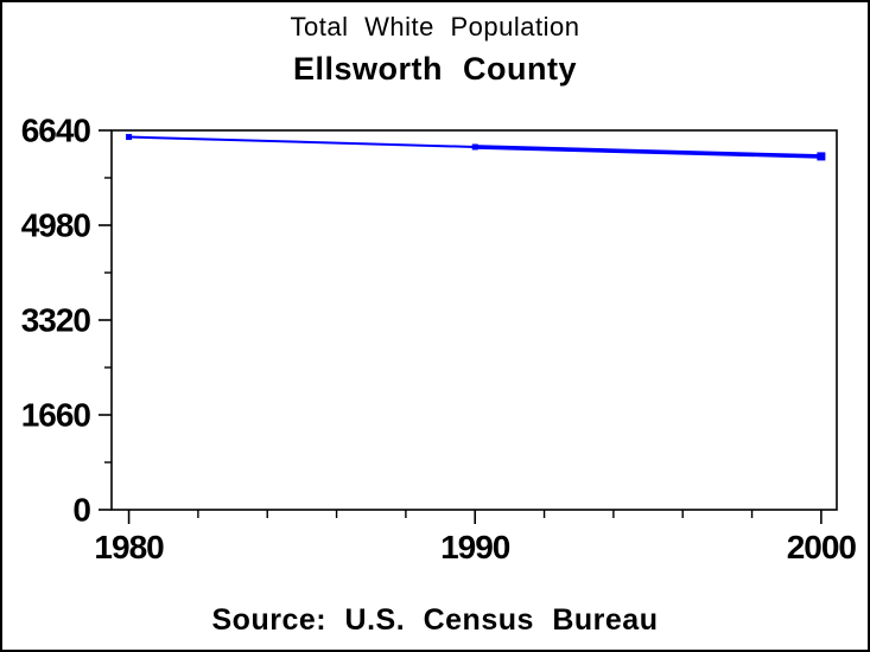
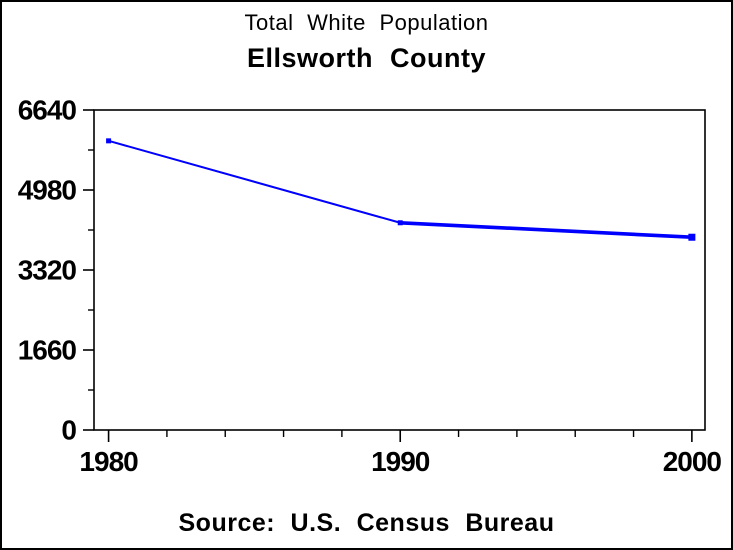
1980: 6500 -> 6000
1990: 6400 -> 4300
2000: 6200 -> 4000
